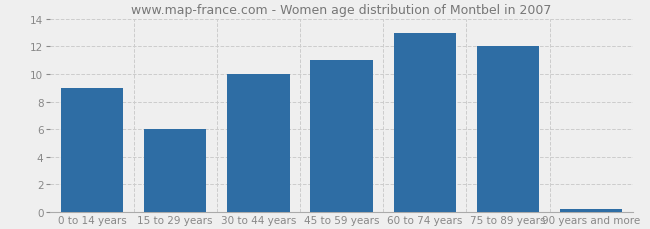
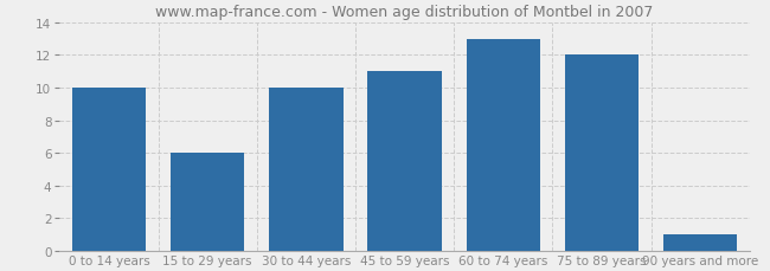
0 to 14 years: 9.0 -> 10.0
90 years and more: 0.2 -> 1.0
